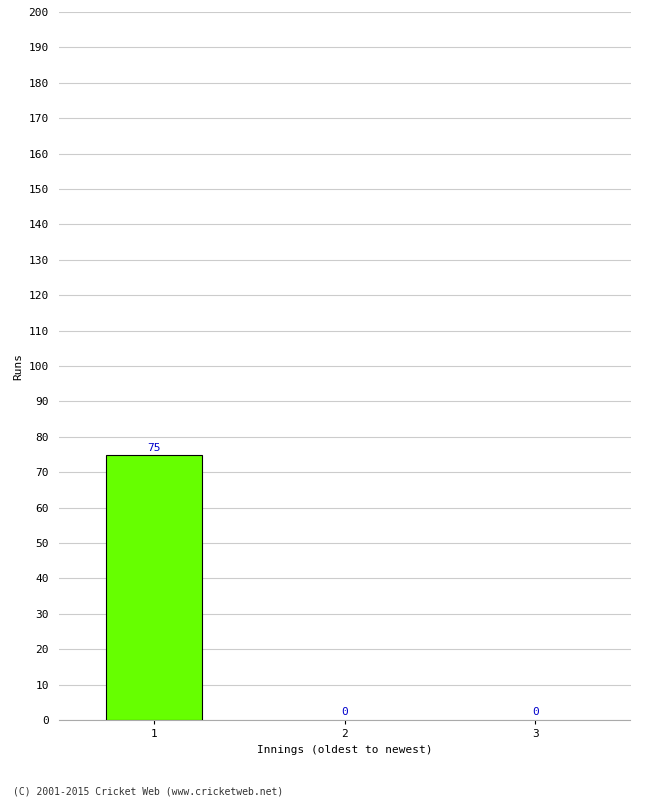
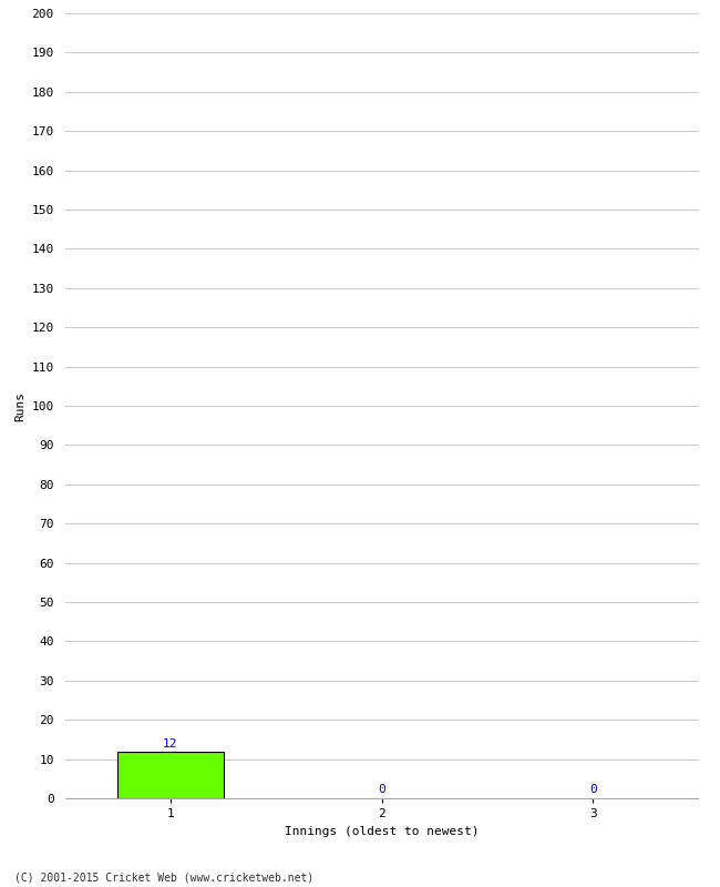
1: 75 -> 12
